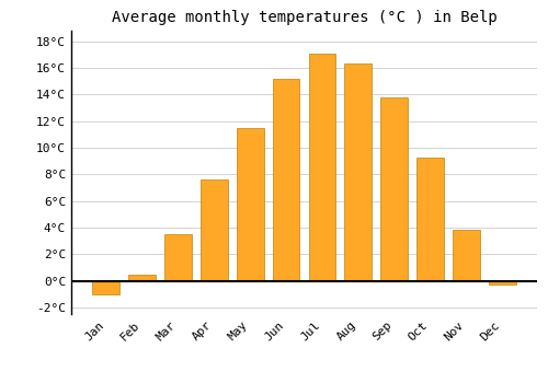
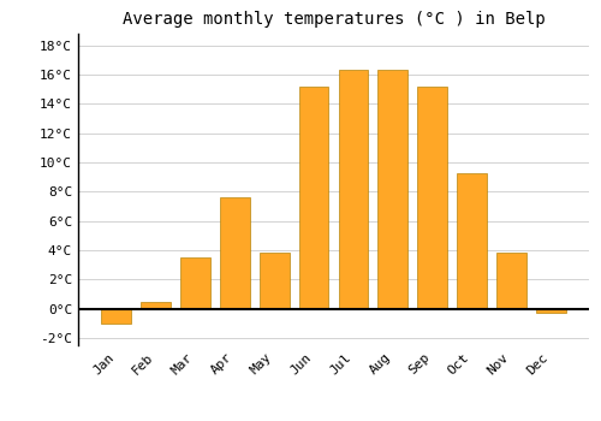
May: 11.5°C -> 3.8°C
Jul: 17.1°C -> 16.3°C
Sep: 13.8°C -> 15.2°C
